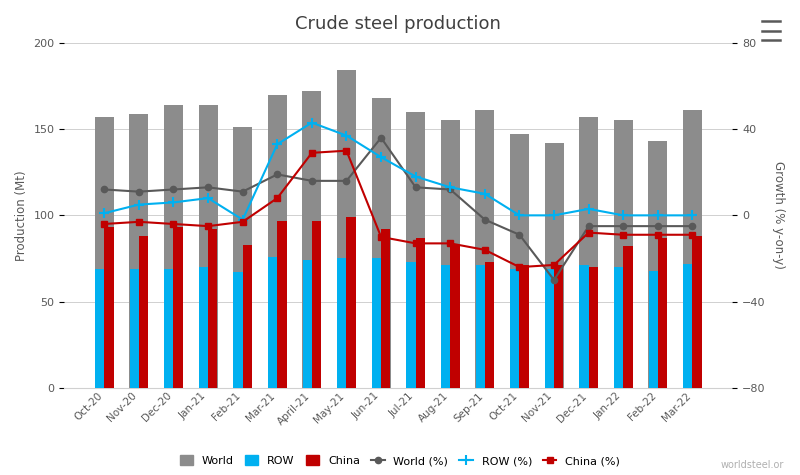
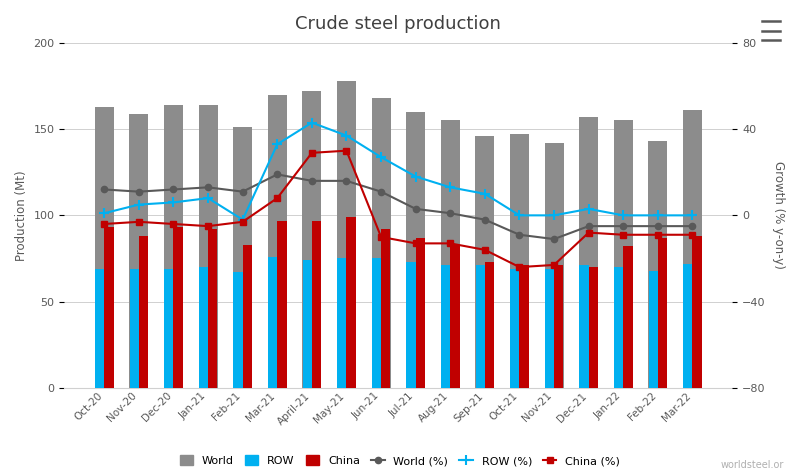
World/Oct-20: 157 -> 163
World/May-21: 184 -> 178
World (%)/Jun-21: 36 -> 11
World (%)/Jul-21: 13 -> 3
World (%)/Aug-21: 12 -> 1
World/Sep-21: 161 -> 146
World (%)/Nov-21: -30 -> -11
